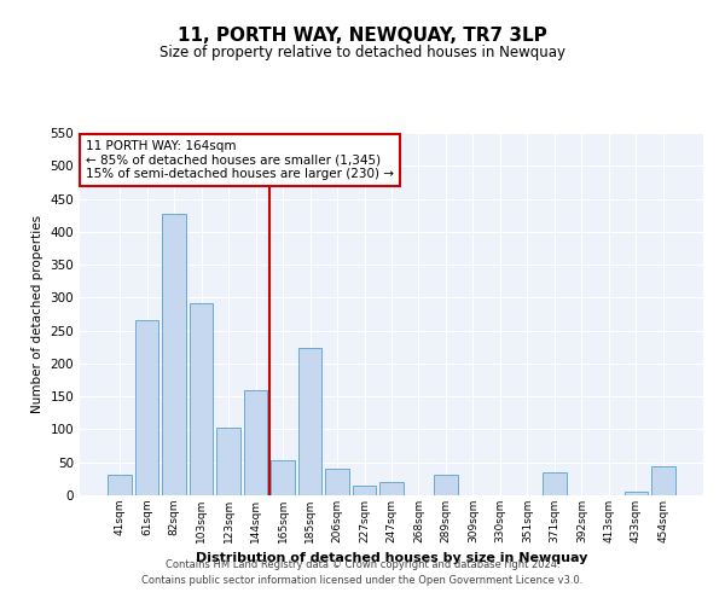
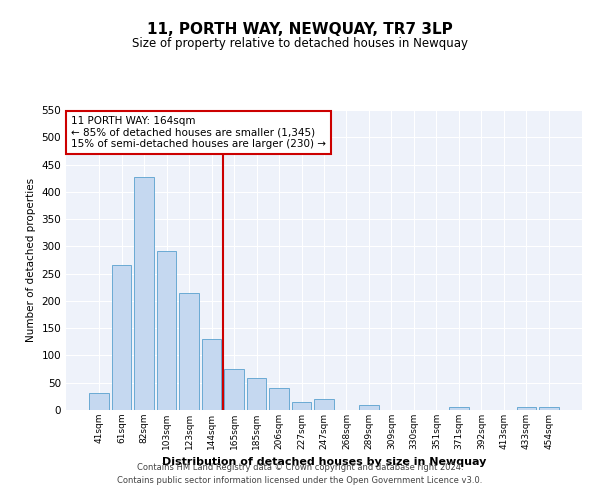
123sqm: 102 -> 215
144sqm: 160 -> 130
165sqm: 54 -> 76
185sqm: 224 -> 59
289sqm: 32 -> 10
371sqm: 34 -> 5
454sqm: 44 -> 5
